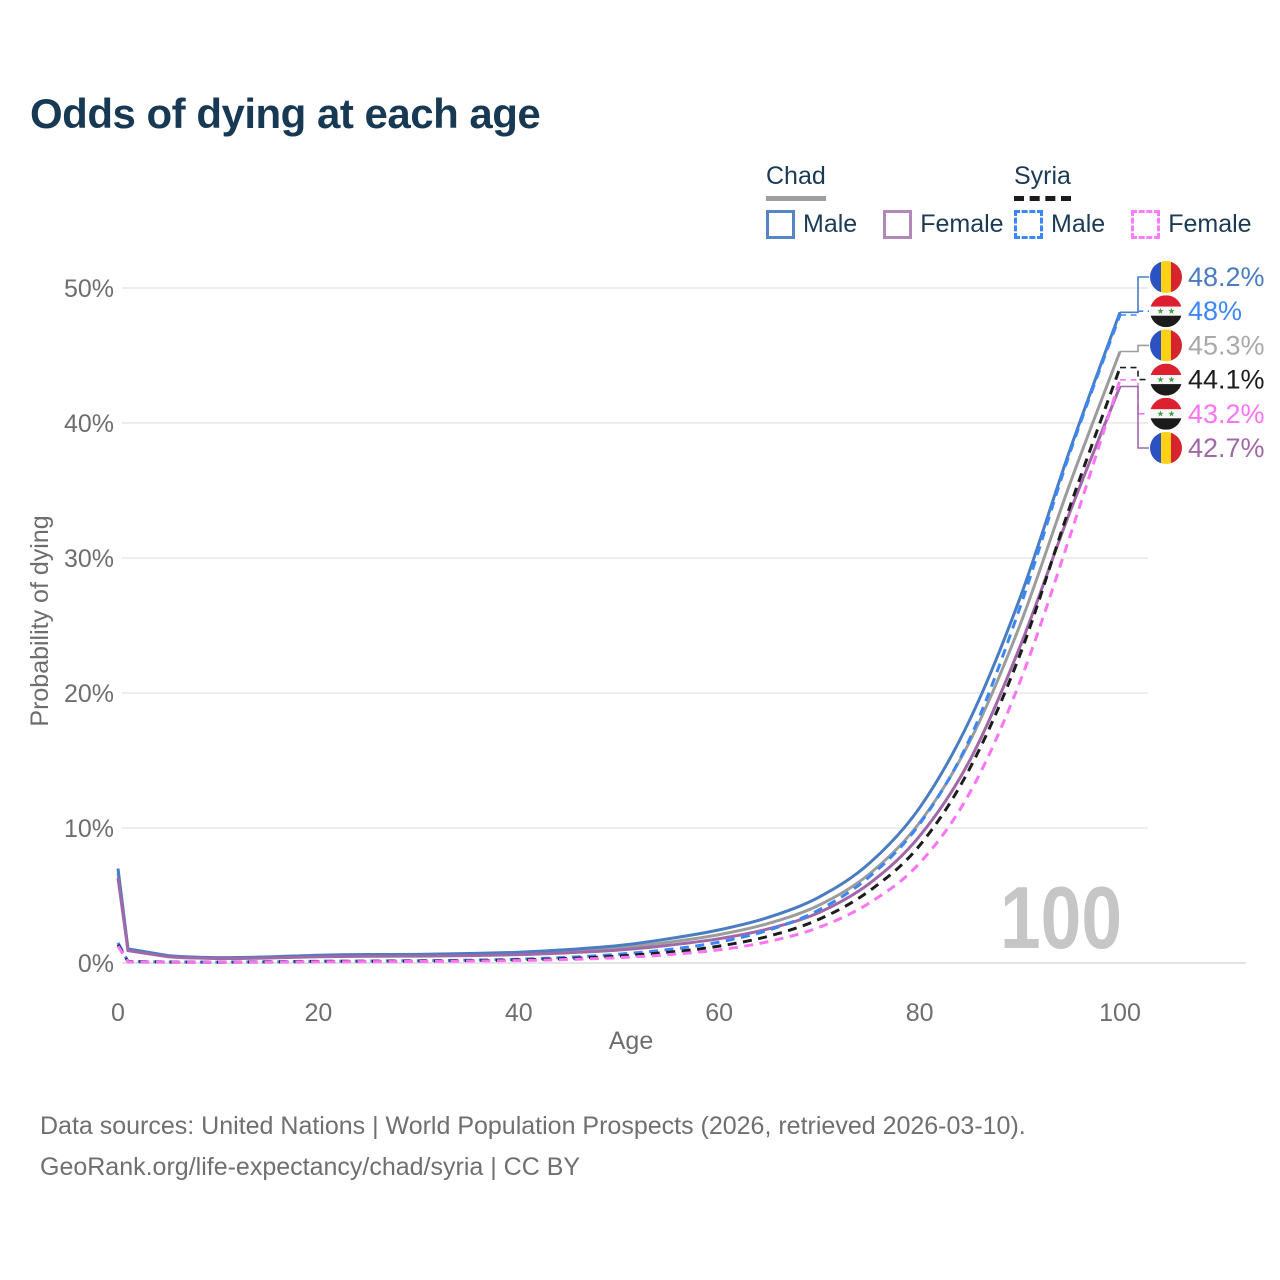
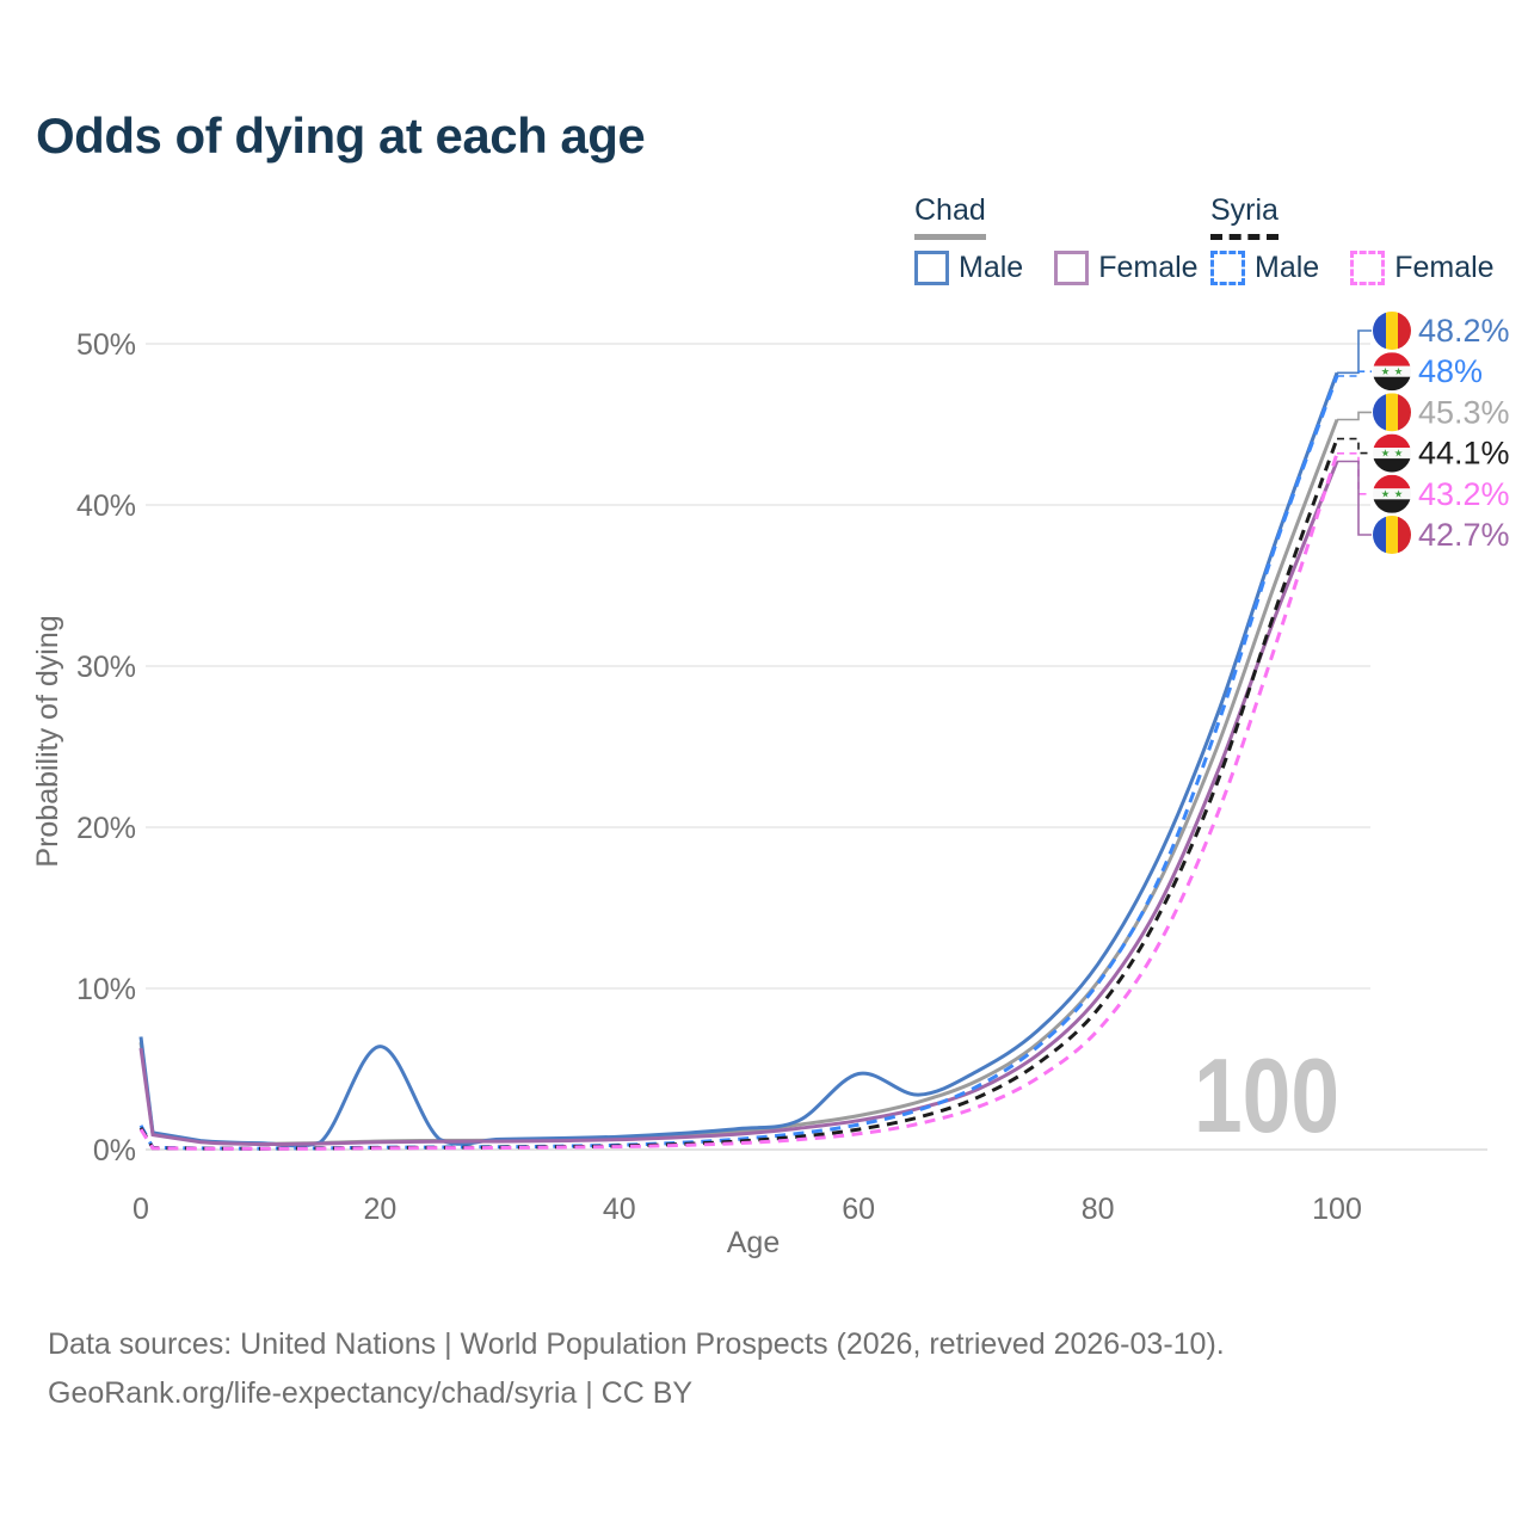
Chad Male/20: 0.6% -> 6.4%
Chad Male/60: 2.5% -> 4.7%
